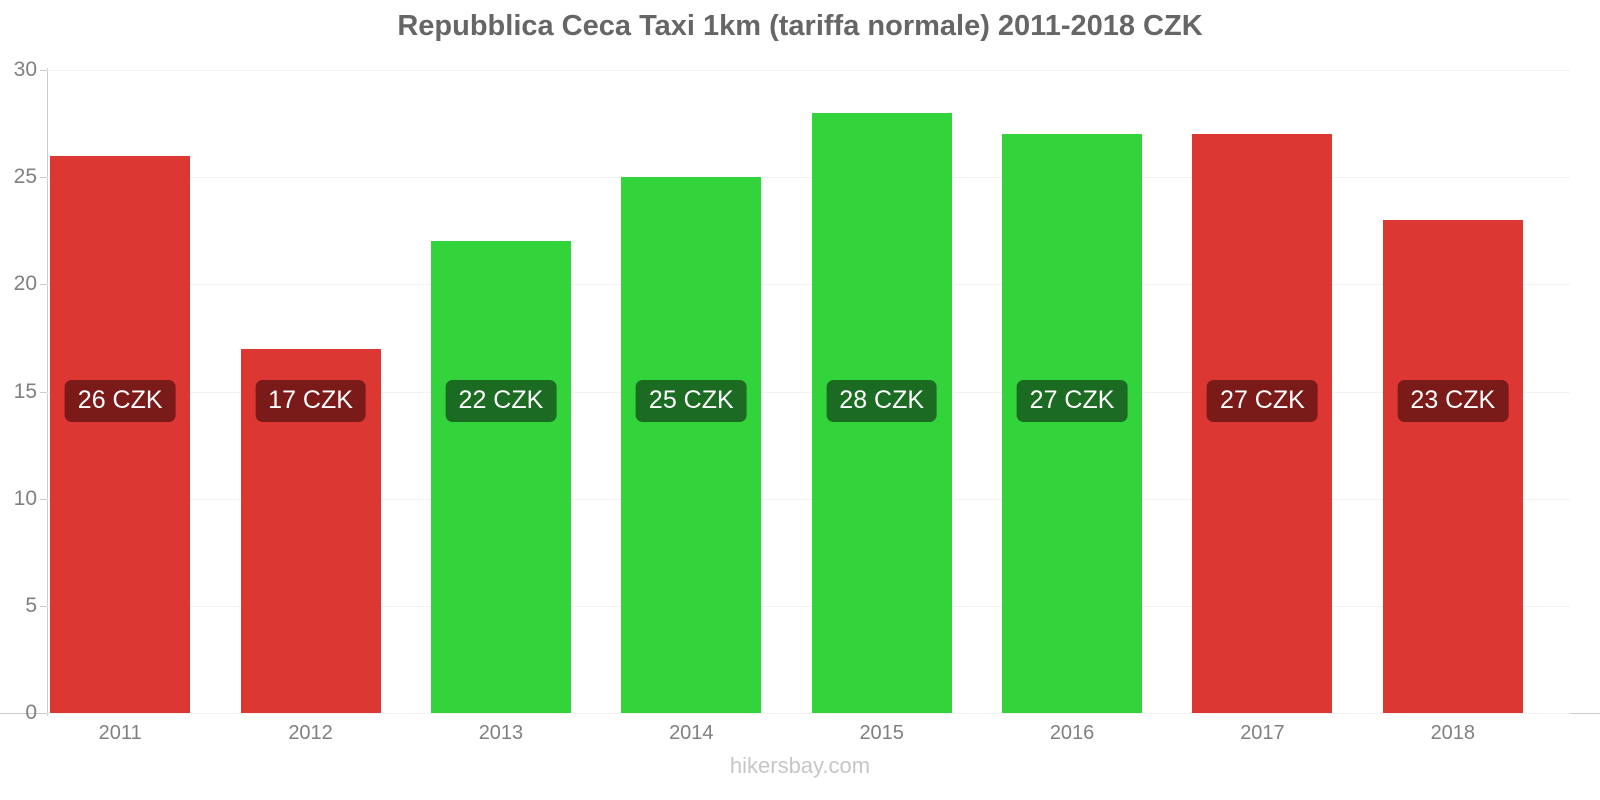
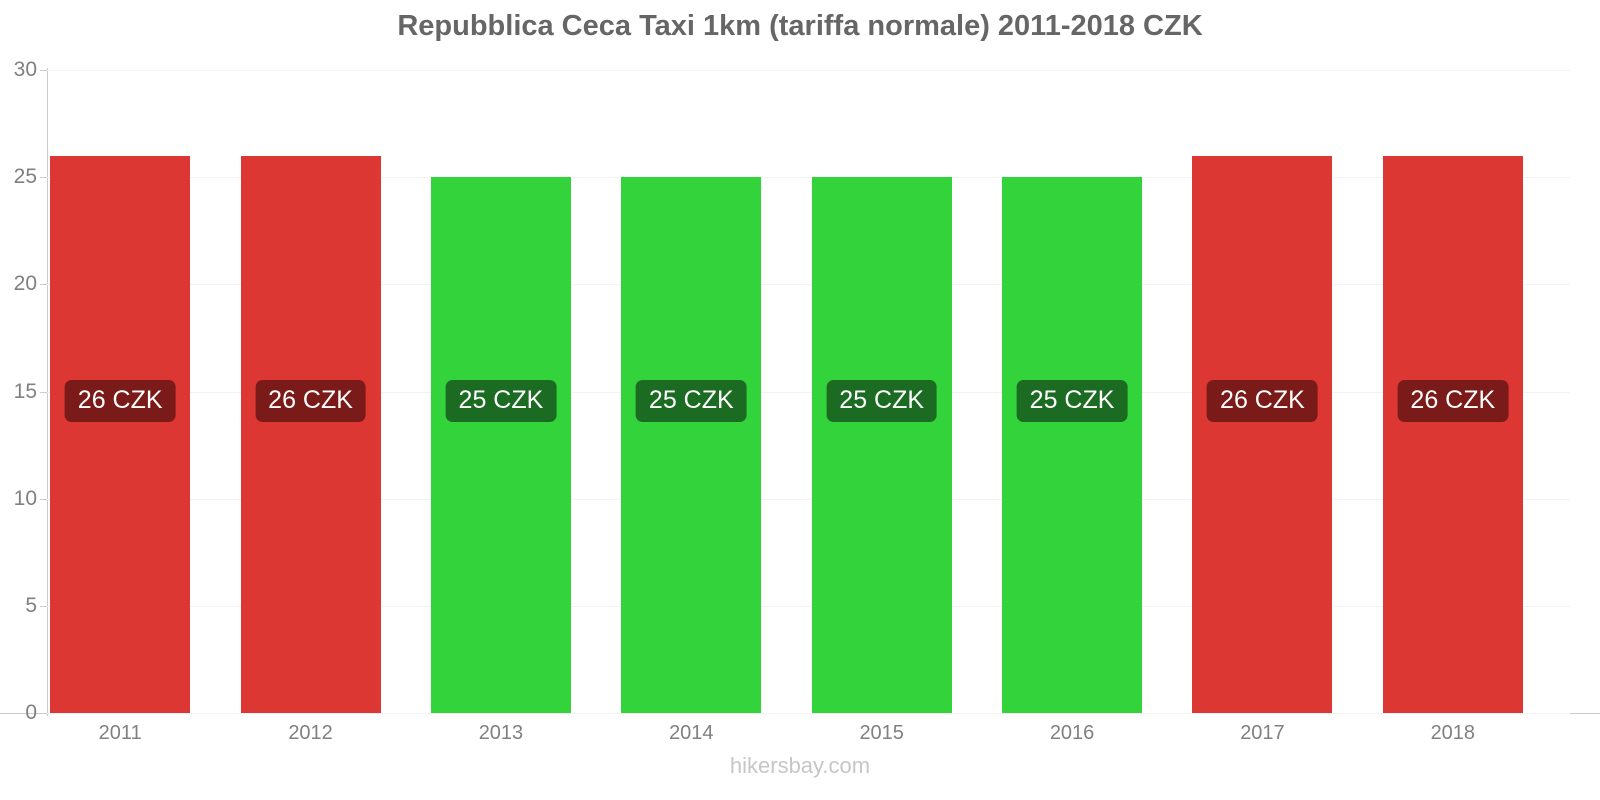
2012: 17 -> 26
2013: 22 -> 25
2015: 28 -> 25
2016: 27 -> 25
2017: 27 -> 26
2018: 23 -> 26
